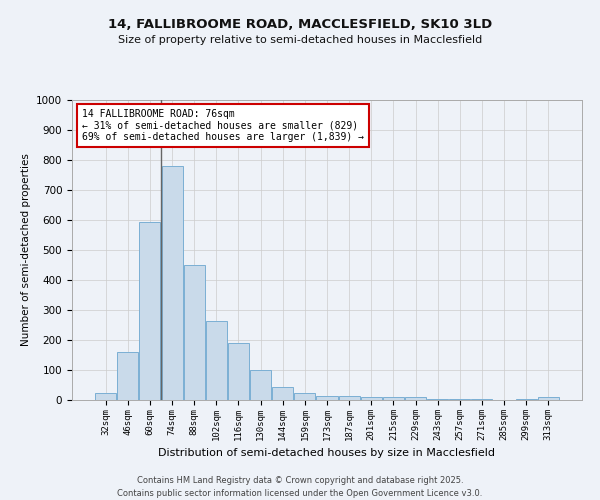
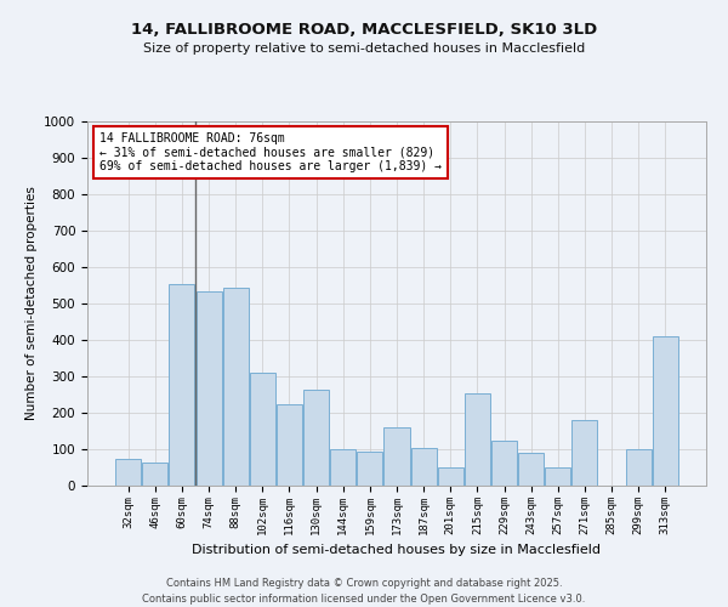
32sqm: 25 -> 75
46sqm: 160 -> 65
60sqm: 595 -> 555
74sqm: 780 -> 535
88sqm: 450 -> 545
102sqm: 265 -> 310
116sqm: 190 -> 225
130sqm: 100 -> 265
144sqm: 45 -> 100
159sqm: 25 -> 95
173sqm: 15 -> 160
187sqm: 15 -> 105
201sqm: 10 -> 50
215sqm: 10 -> 255
229sqm: 10 -> 125
243sqm: 5 -> 90
257sqm: 5 -> 50
271sqm: 5 -> 180
299sqm: 5 -> 100
313sqm: 10 -> 410
